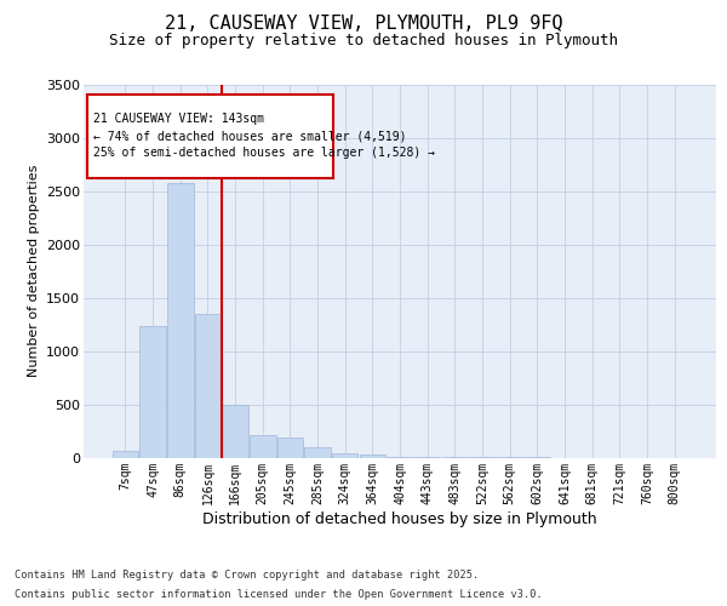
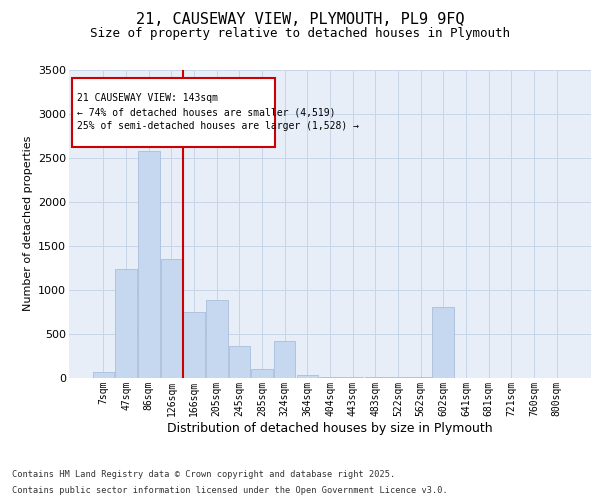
166sqm: 490 -> 740
205sqm: 210 -> 880
245sqm: 180 -> 360
324sqm: 40 -> 420
602sqm: 0 -> 800
